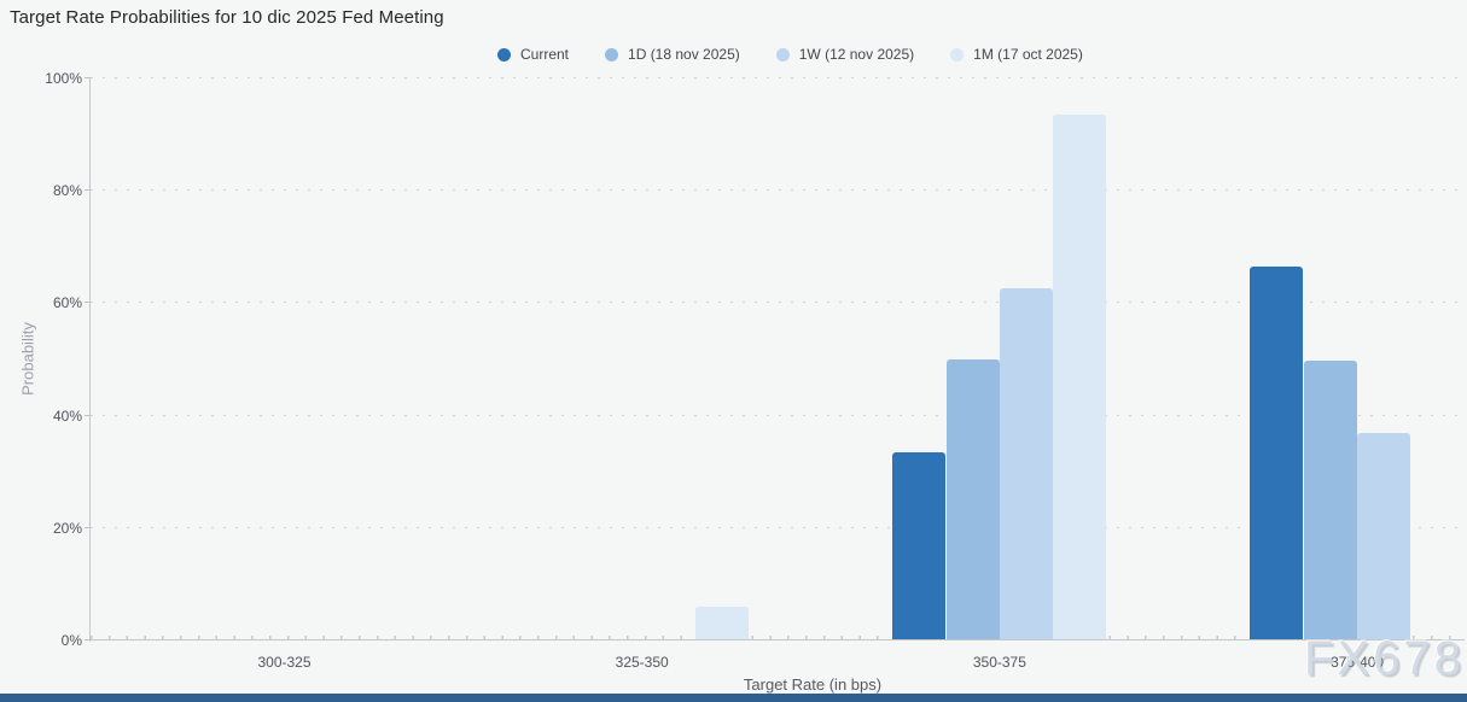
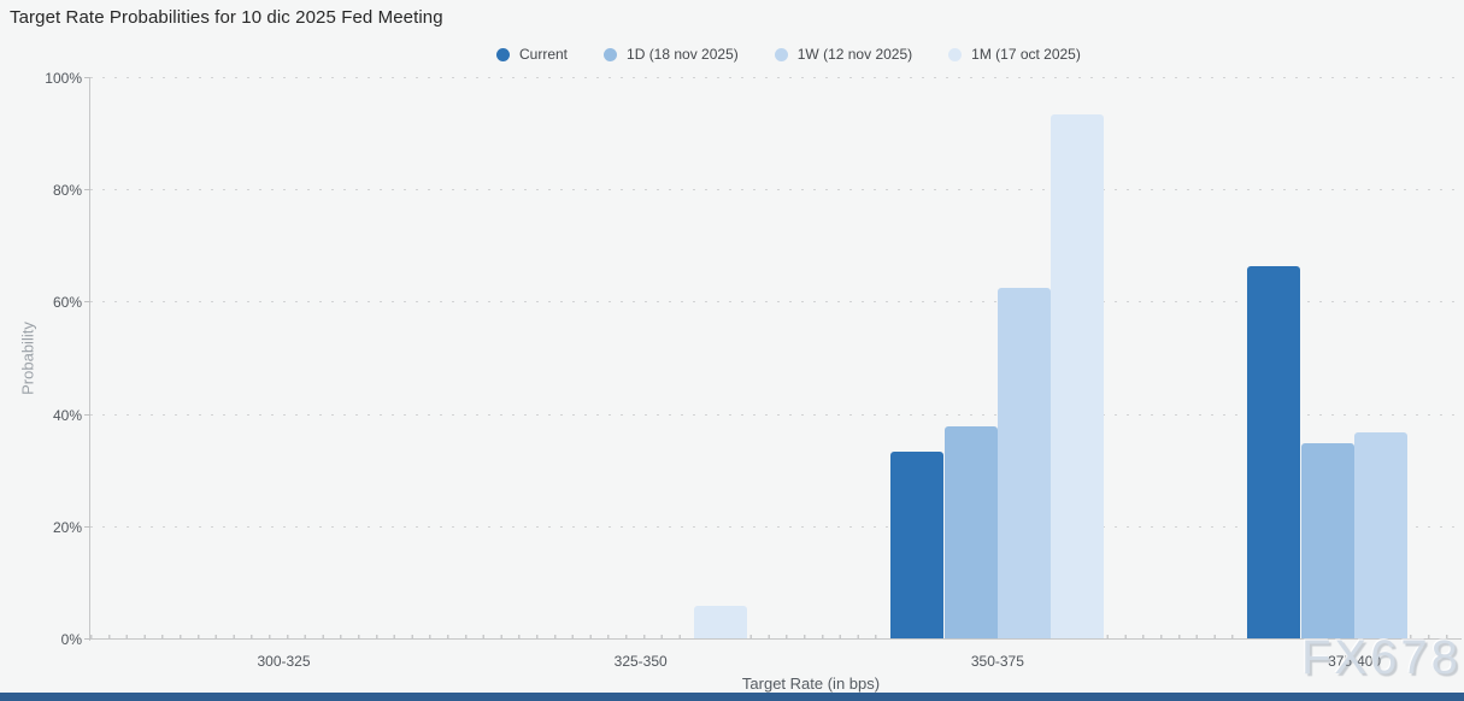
1D (18 nov 2025)/350-375: 50% -> 38%
1D (18 nov 2025)/375-400: 50% -> 35%
